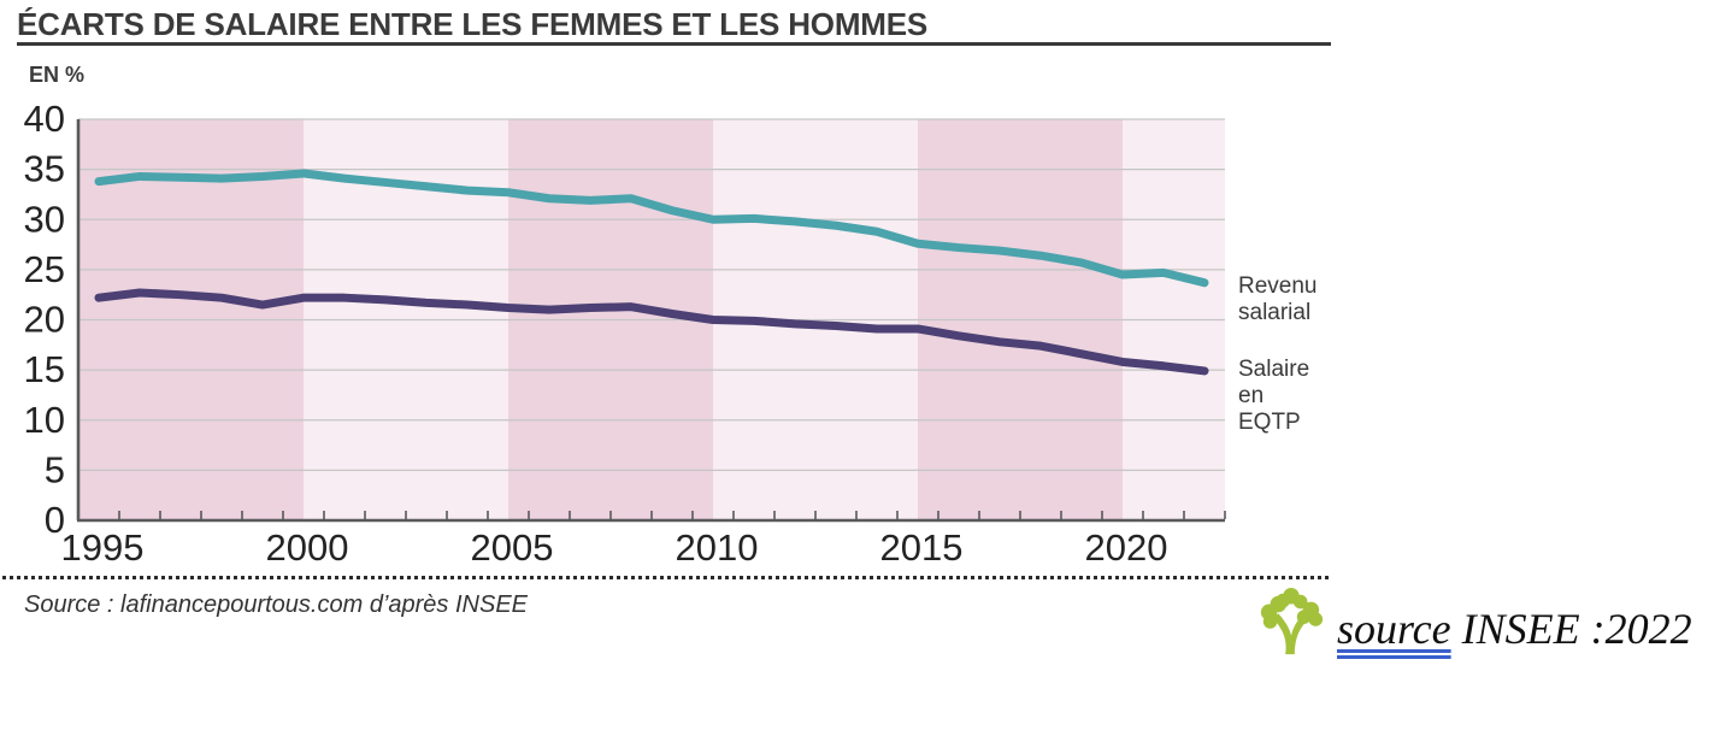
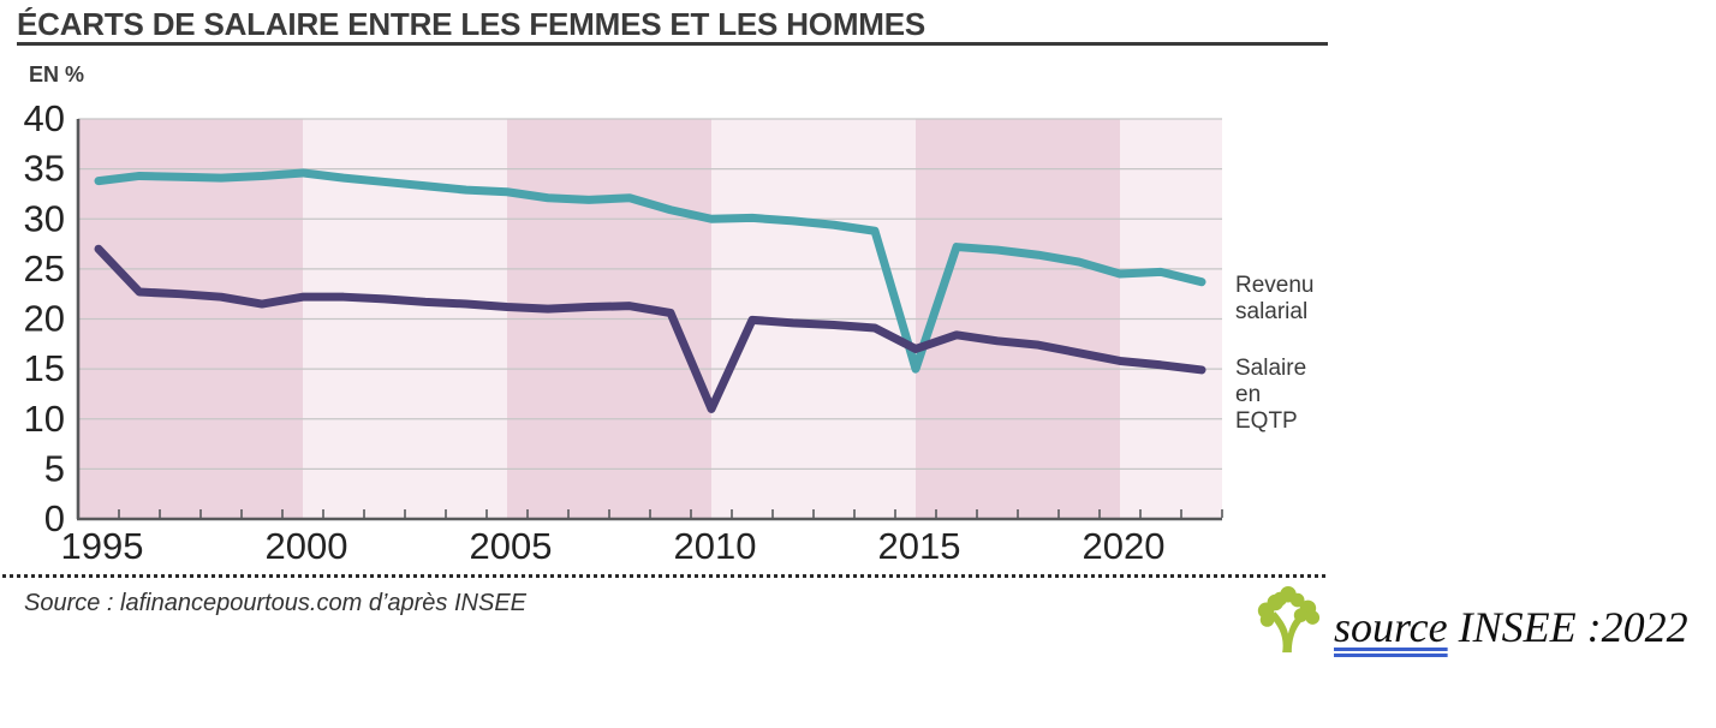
Salaire en EQTP/1995: 22 -> 27
Salaire en EQTP/2010: 20 -> 11
Revenu salarial/2015: 28 -> 15
Salaire en EQTP/2015: 19 -> 17
